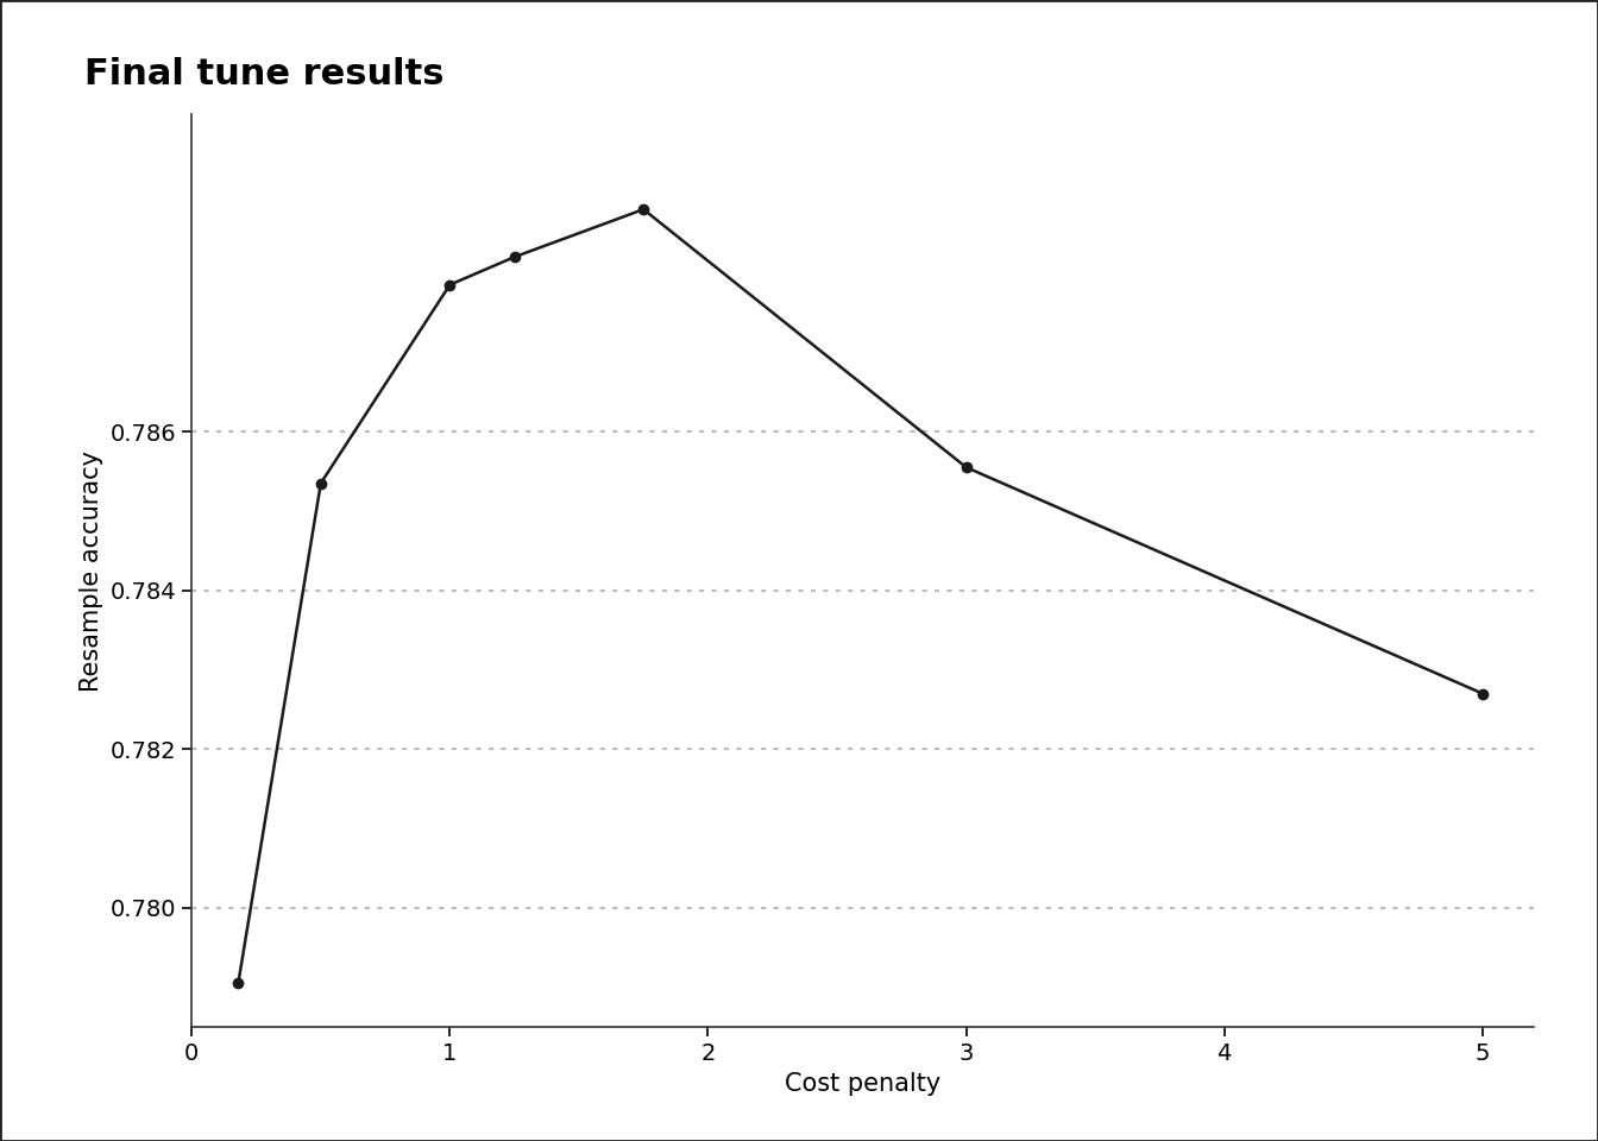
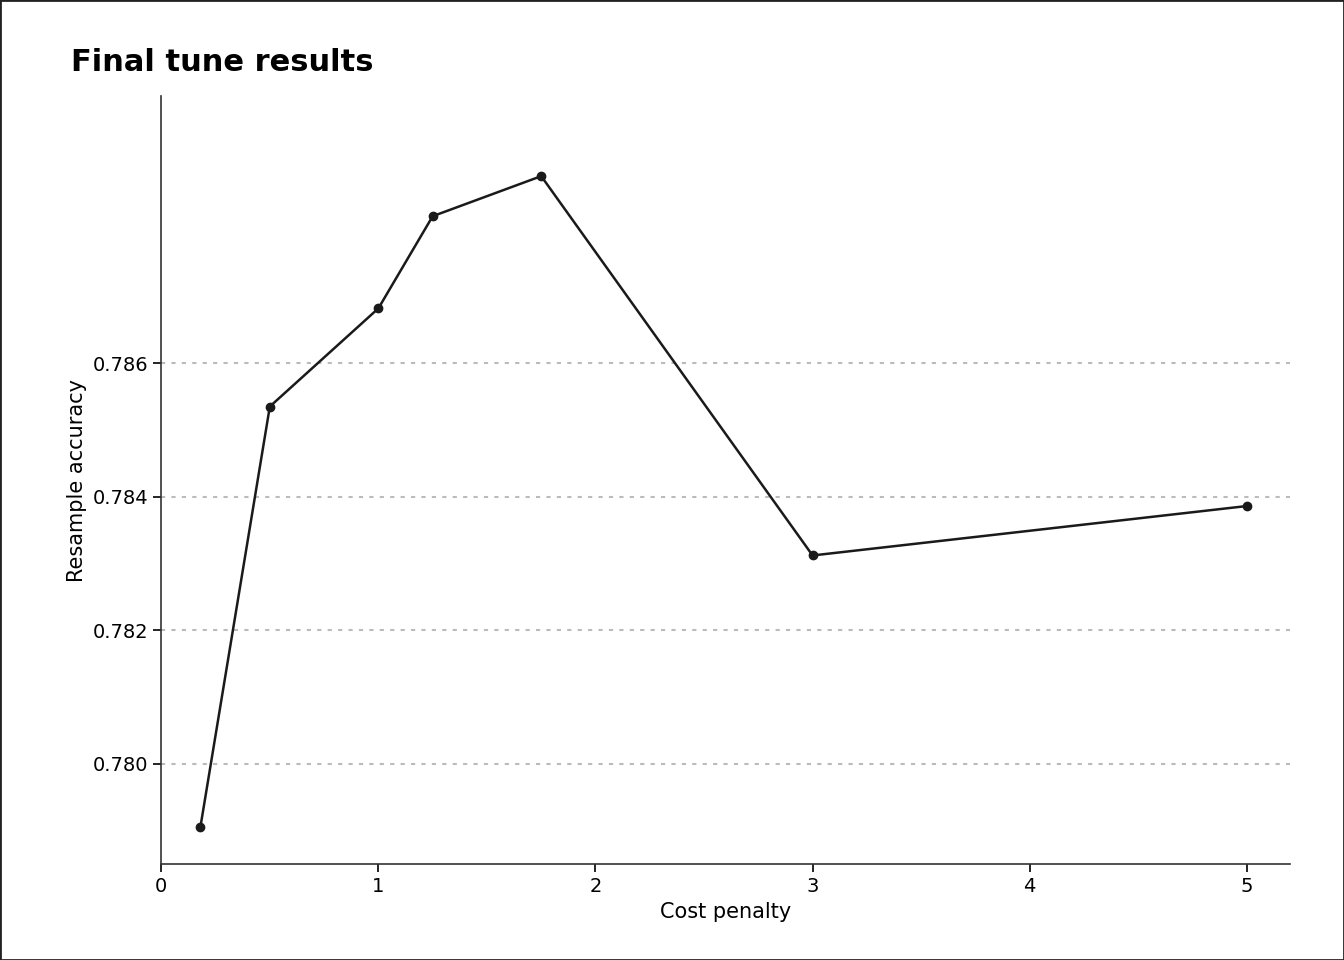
1: 0.78785 -> 0.78682
3: 0.78555 -> 0.78312
5: 0.78270 -> 0.78386
